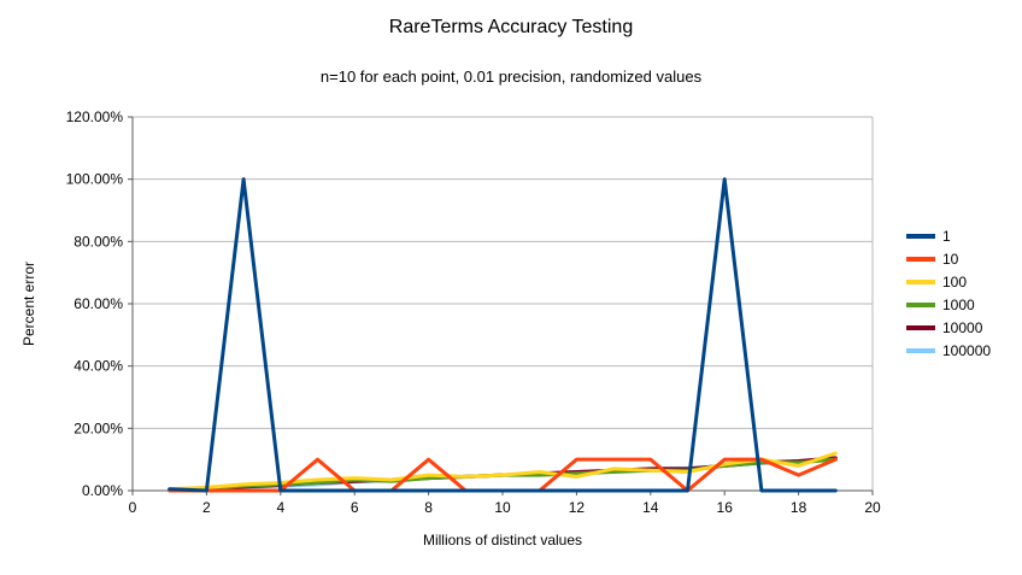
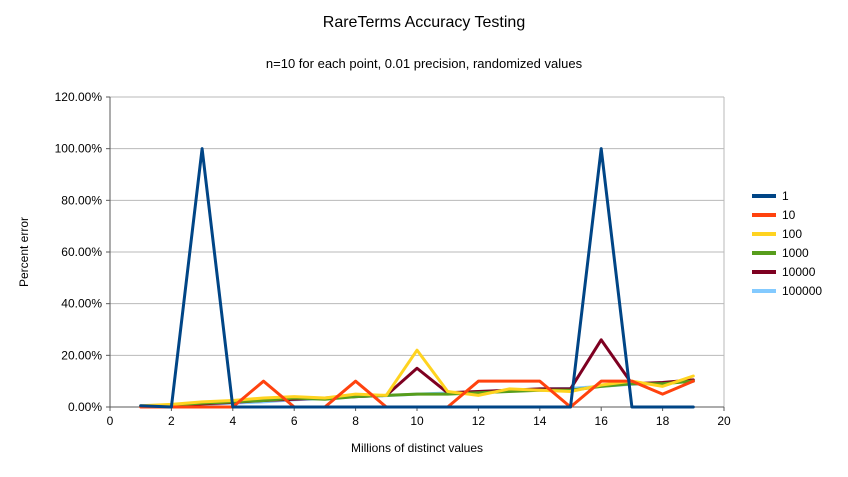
100/10: 5% -> 22%
10000/10: 5% -> 15%
10000/16: 8% -> 26%
